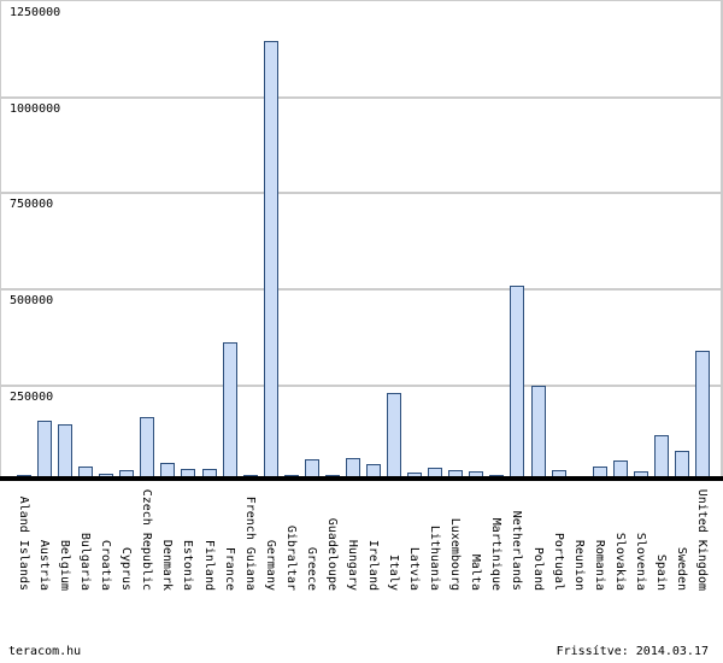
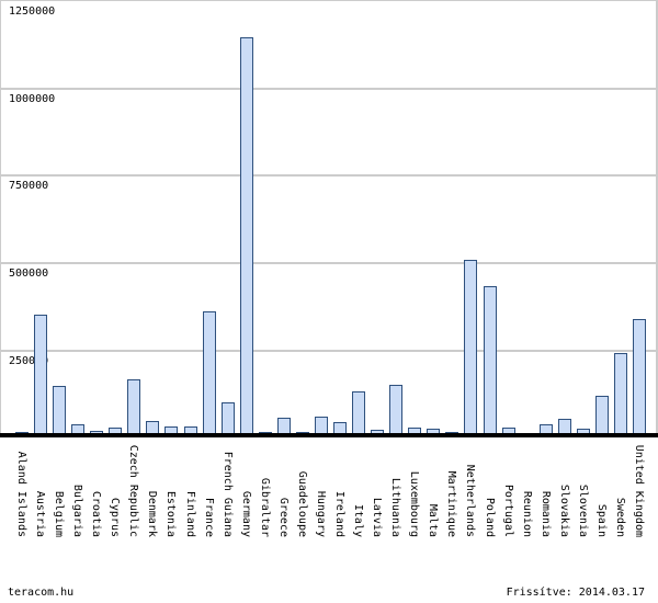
Austria: 160000 -> 350000
French Guiana: 10000 -> 100000
Italy: 230000 -> 130000
Lithuania: 30000 -> 150000
Poland: 250000 -> 430000
Sweden: 80000 -> 240000
